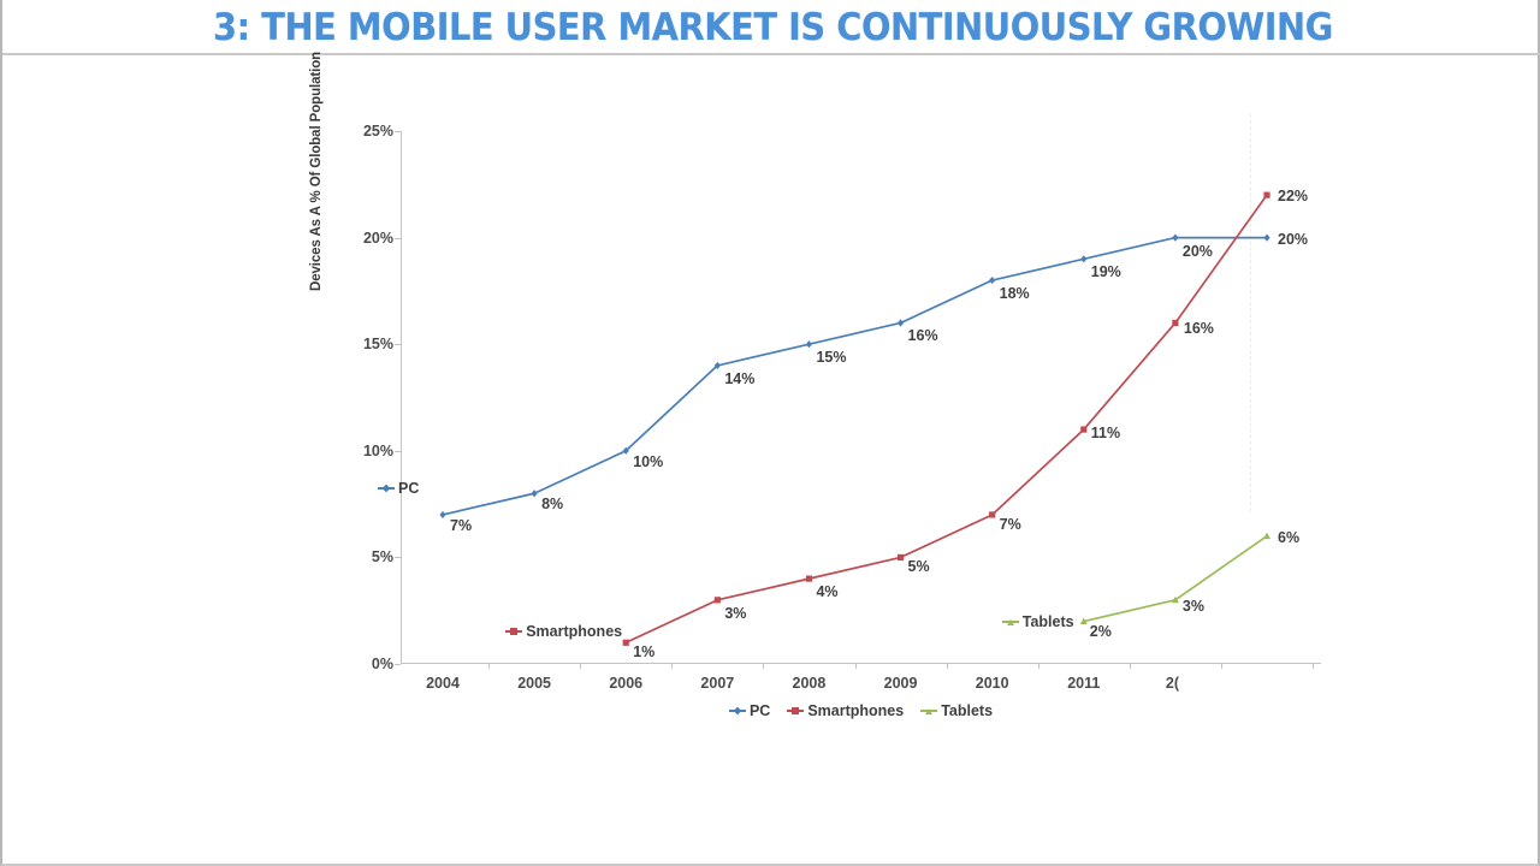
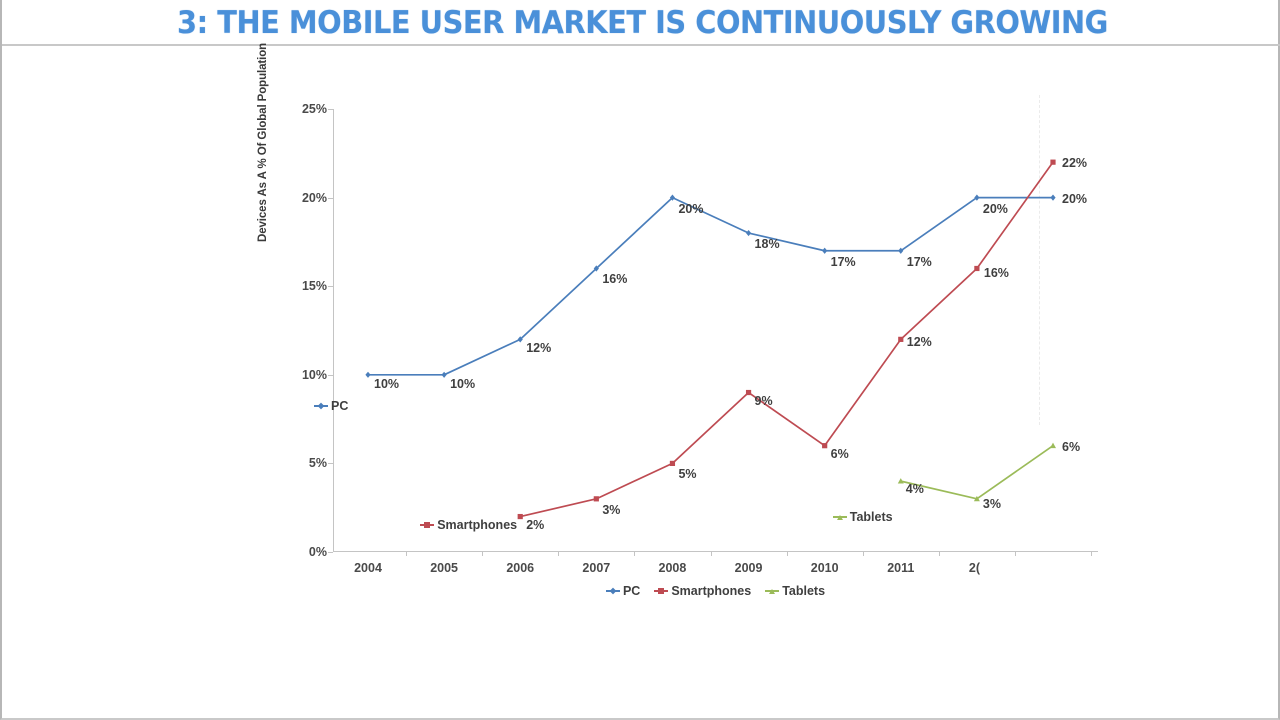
PC/2004: 7% -> 10%
PC/2005: 8% -> 10%
PC/2006: 10% -> 12%
Smartphones/2006: 1% -> 2%
PC/2007: 14% -> 16%
PC/2008: 15% -> 20%
Smartphones/2008: 4% -> 5%
PC/2009: 16% -> 18%
Smartphones/2009: 5% -> 9%
PC/2010: 18% -> 17%
Smartphones/2010: 7% -> 6%
PC/2011: 19% -> 17%
Smartphones/2011: 11% -> 12%
Tablets/2011: 2% -> 4%
